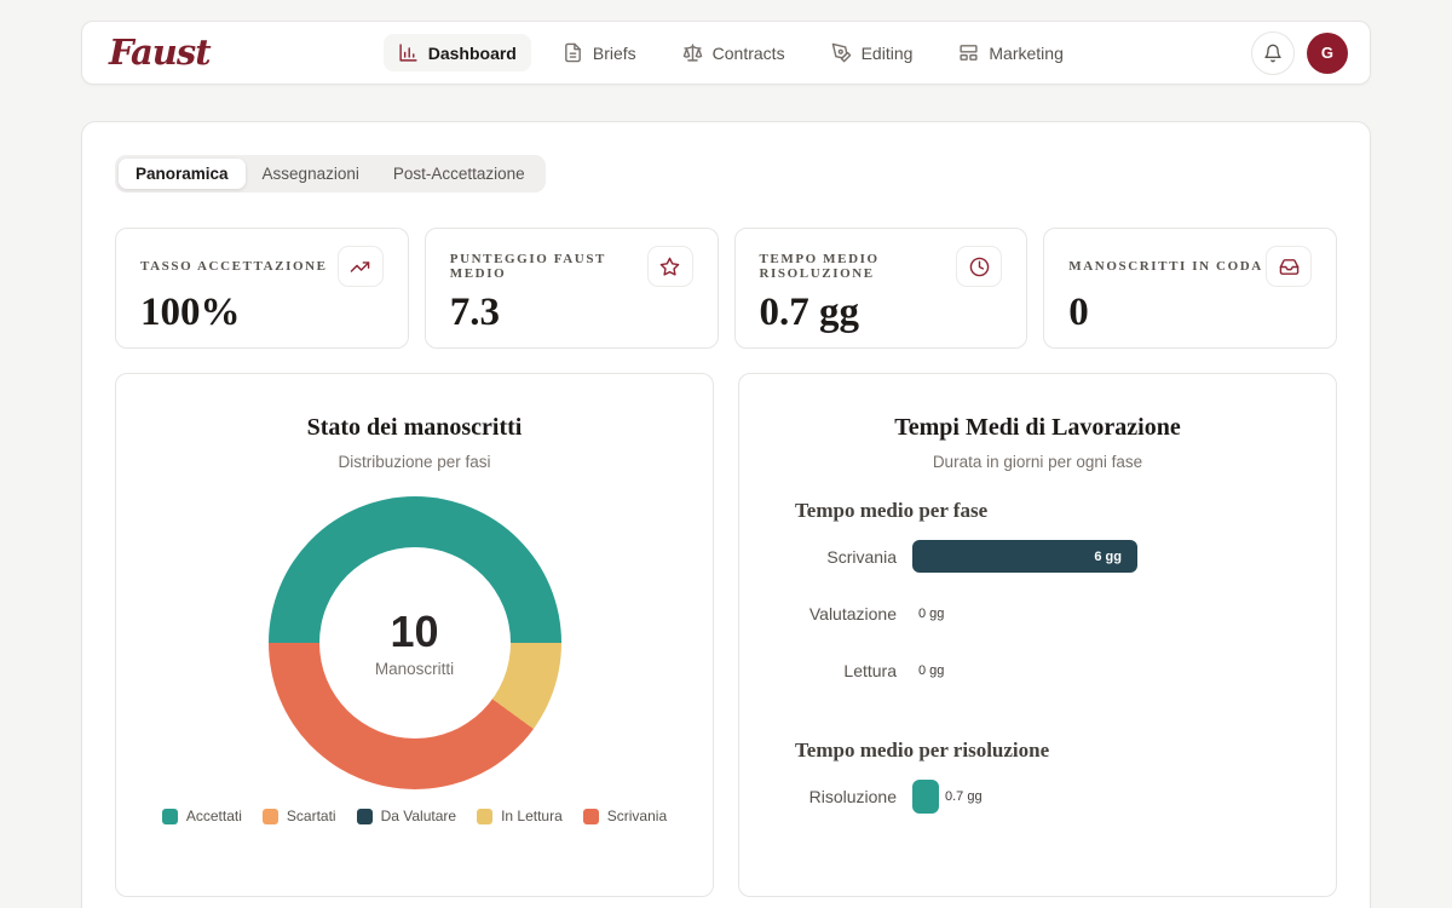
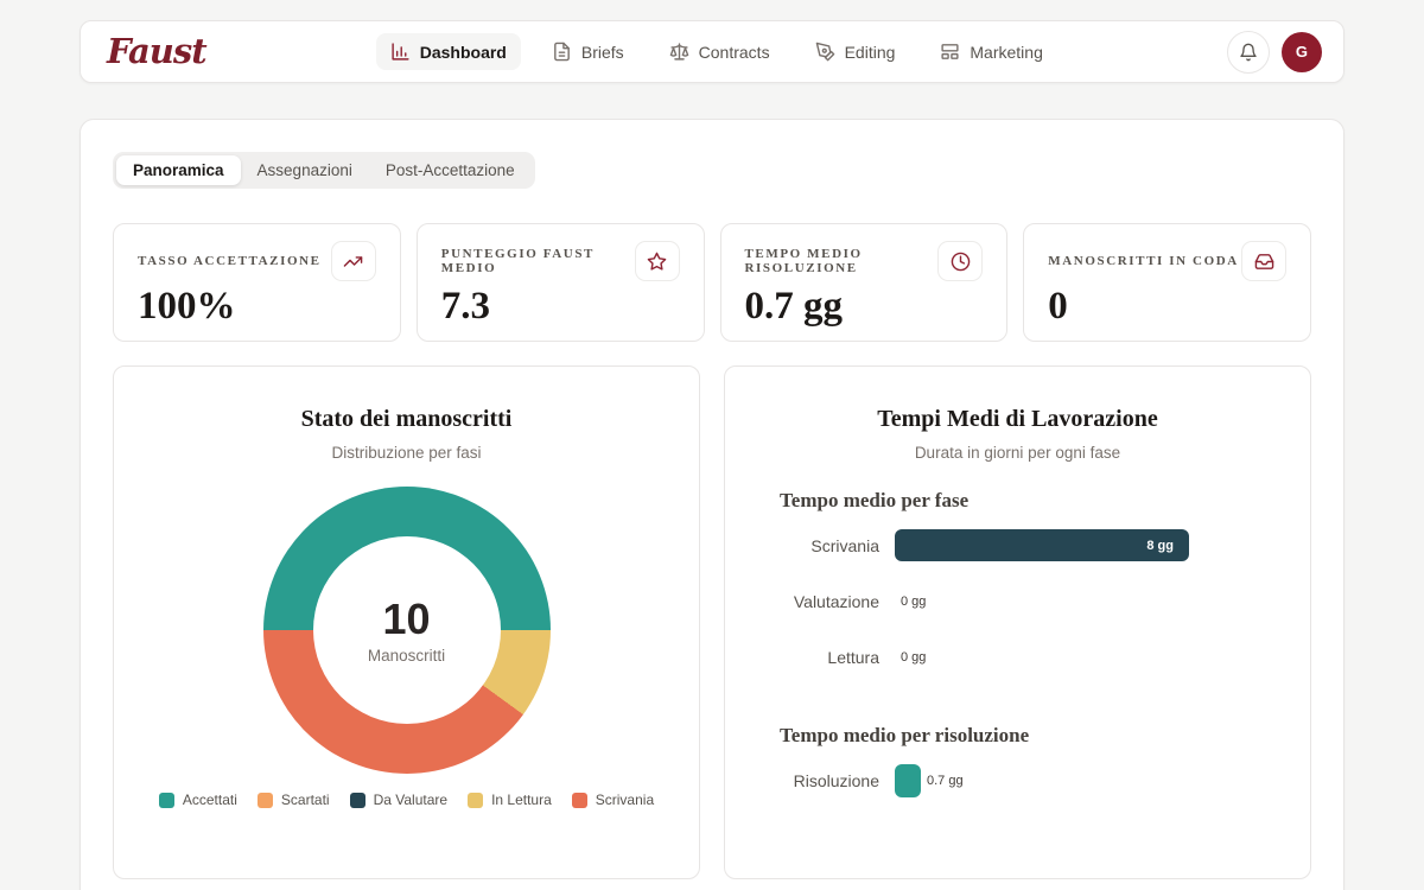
Tempo medio per fase/Scrivania: 6 -> 8
